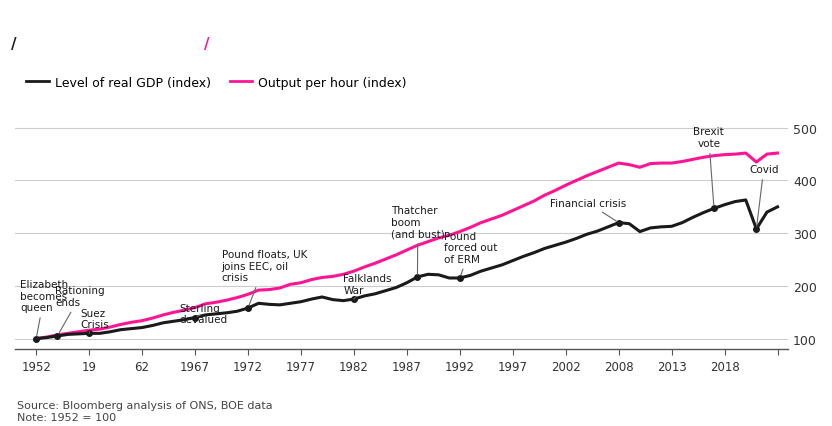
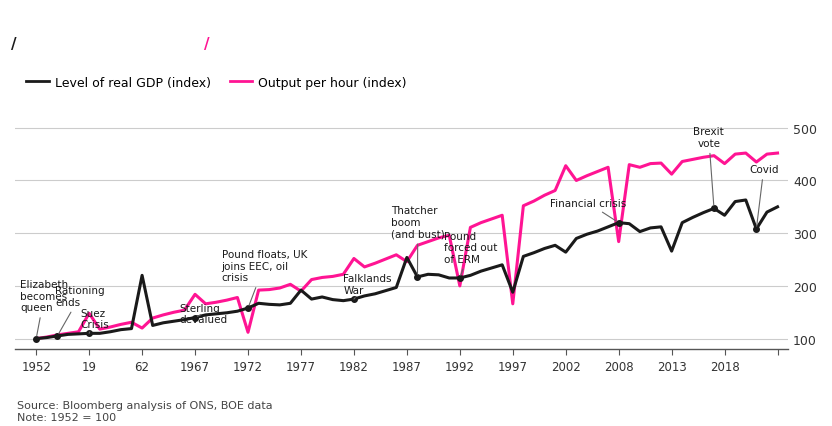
Output per hour (index)/19: 116 -> 148
Level of real GDP (index)/62: 121 -> 220
Output per hour (index)/62: 134 -> 120
Output per hour (index)/1967: 159 -> 184
Output per hour (index)/1972: 184 -> 112
Level of real GDP (index)/1977: 170 -> 192
Output per hour (index)/1977: 206 -> 190
Output per hour (index)/1982: 228 -> 252
Level of real GDP (index)/1987: 206 -> 254
Output per hour (index)/1987: 268 -> 246
Output per hour (index)/1992: 303 -> 200
Level of real GDP (index)/1997: 248 -> 188
Output per hour (index)/1997: 343 -> 166
Level of real GDP (index)/2002: 283 -> 264
Output per hour (index)/2002: 391 -> 428
Output per hour (index)/2008: 433 -> 284
Level of real GDP (index)/2013: 313 -> 266
Output per hour (index)/2013: 433 -> 412
Level of real GDP (index)/2018: 354 -> 334
Output per hour (index)/2018: 449 -> 432
